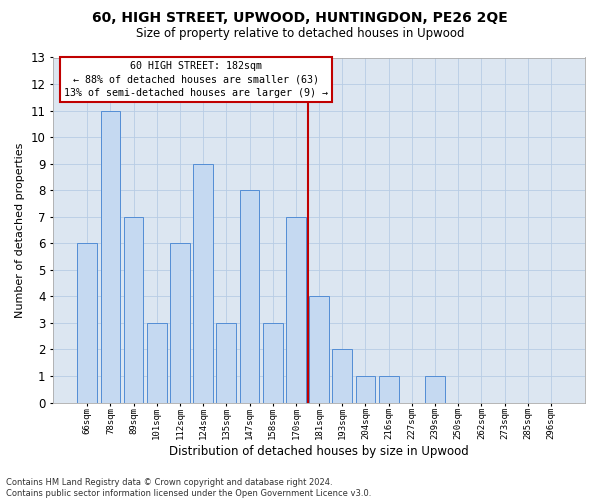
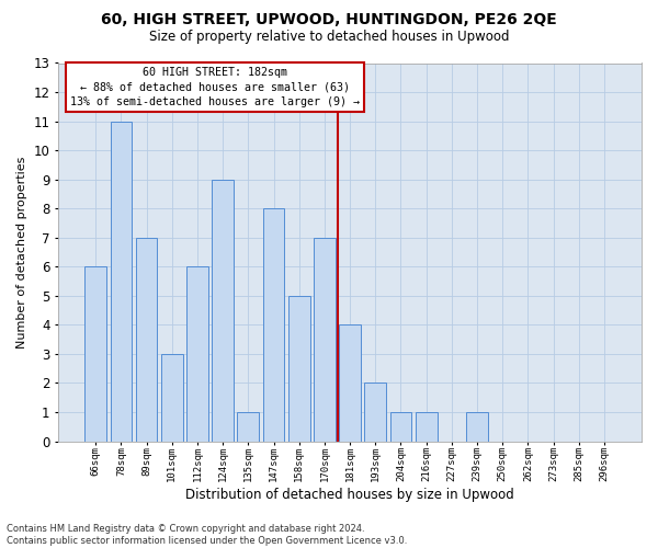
135sqm: 3 -> 1
158sqm: 3 -> 5
